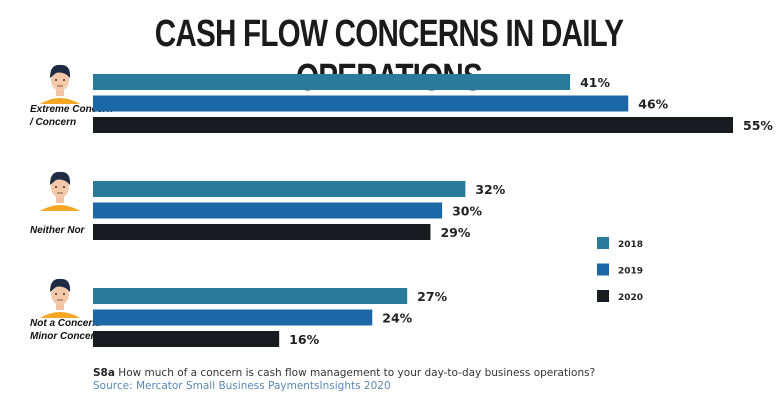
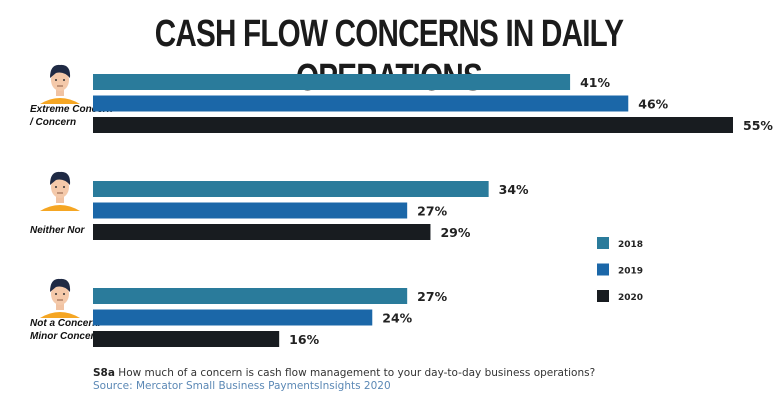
2018/Neither Nor: 32% -> 34%
2019/Neither Nor: 30% -> 27%
